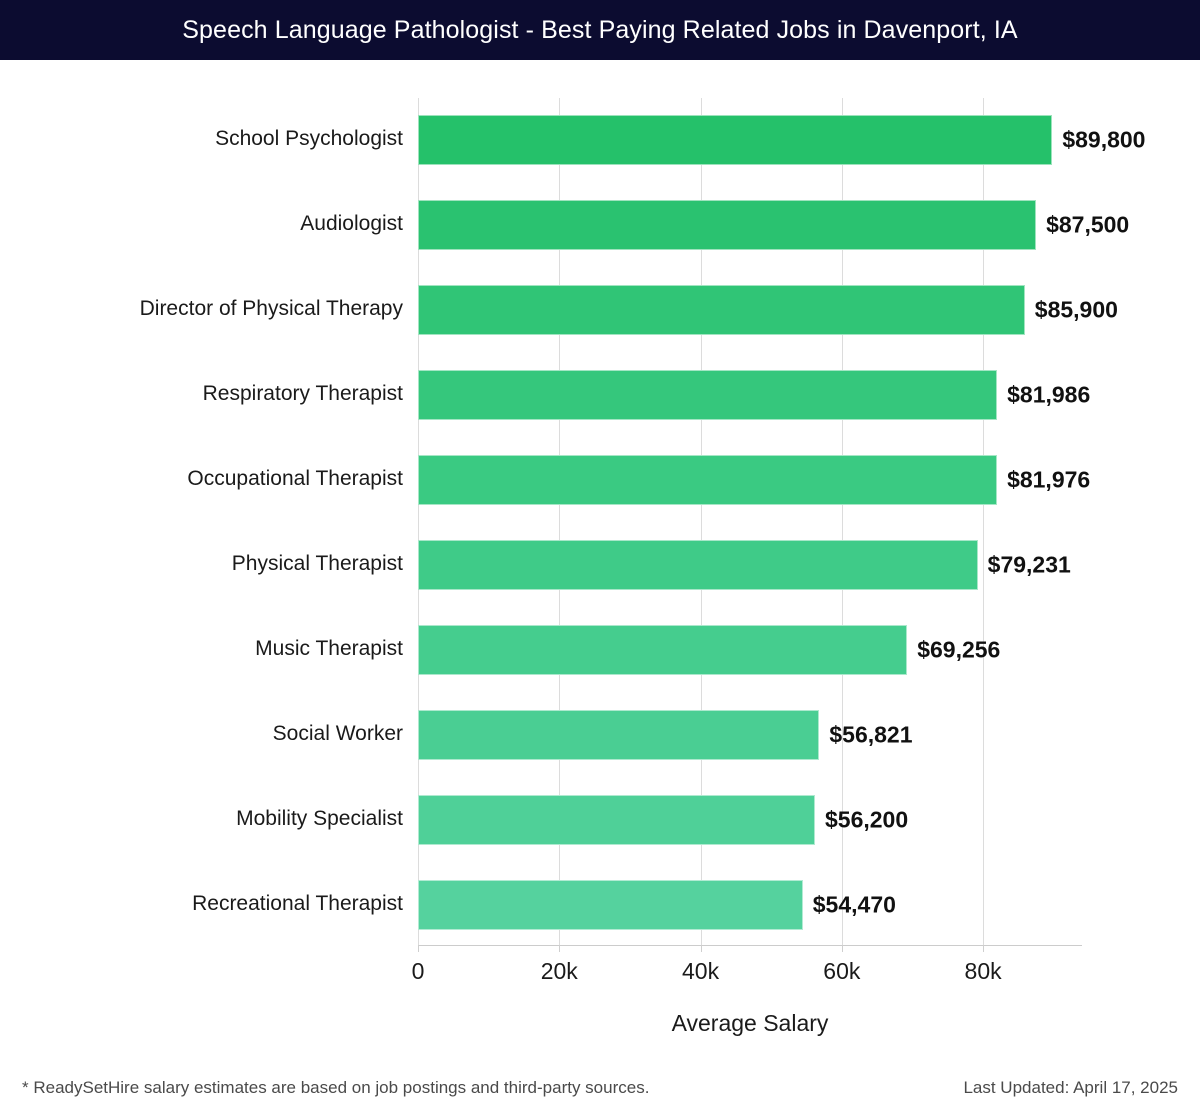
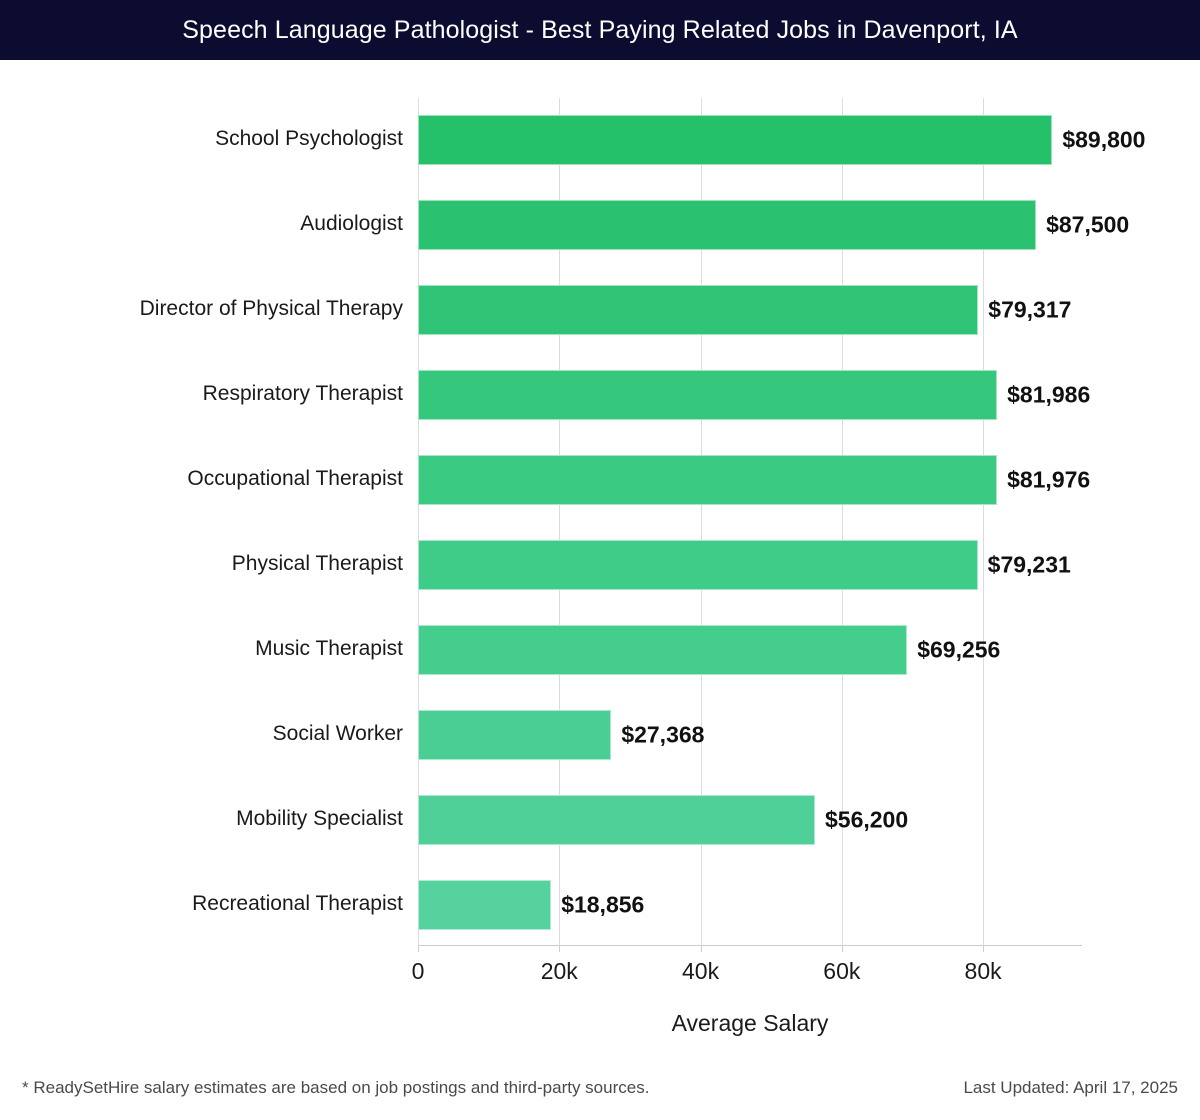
Director of Physical Therapy: $85,900 -> $79,317
Social Worker: $56,821 -> $27,368
Recreational Therapist: $54,470 -> $18,856
